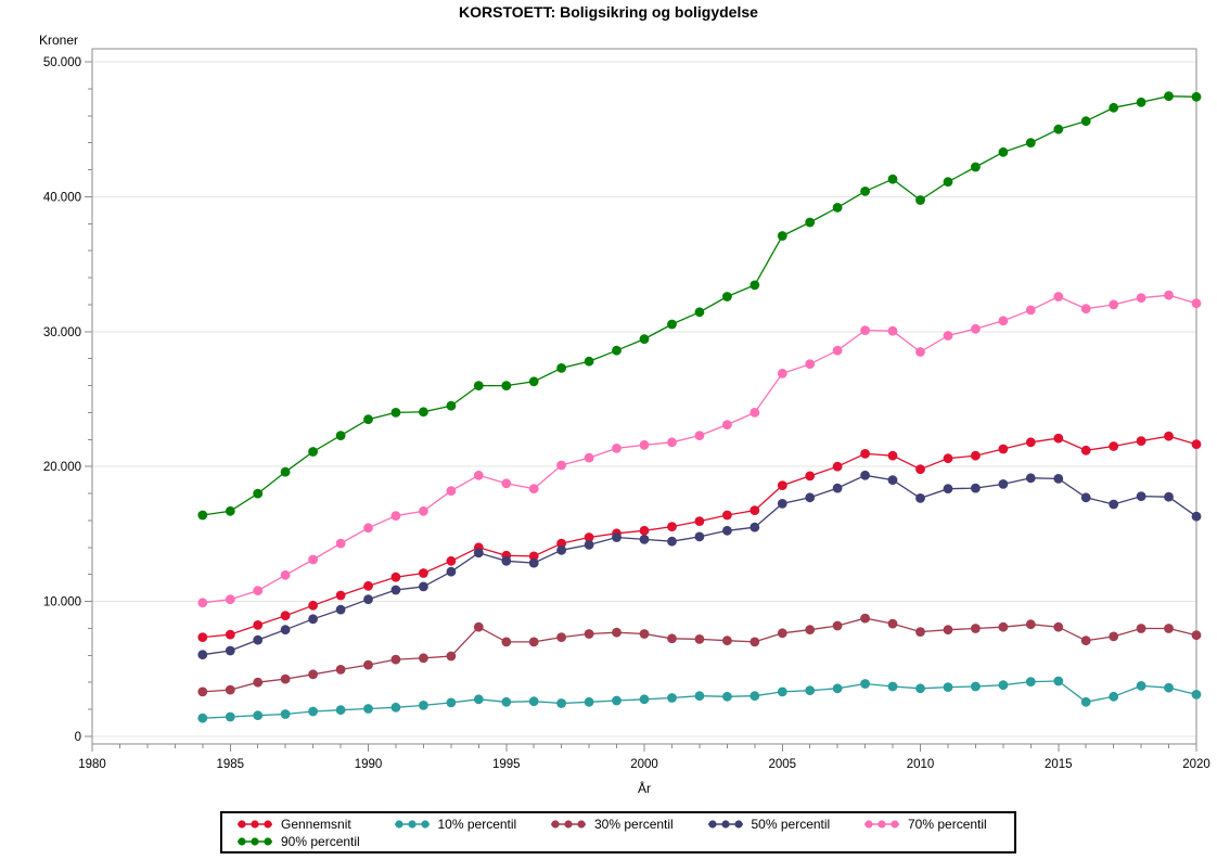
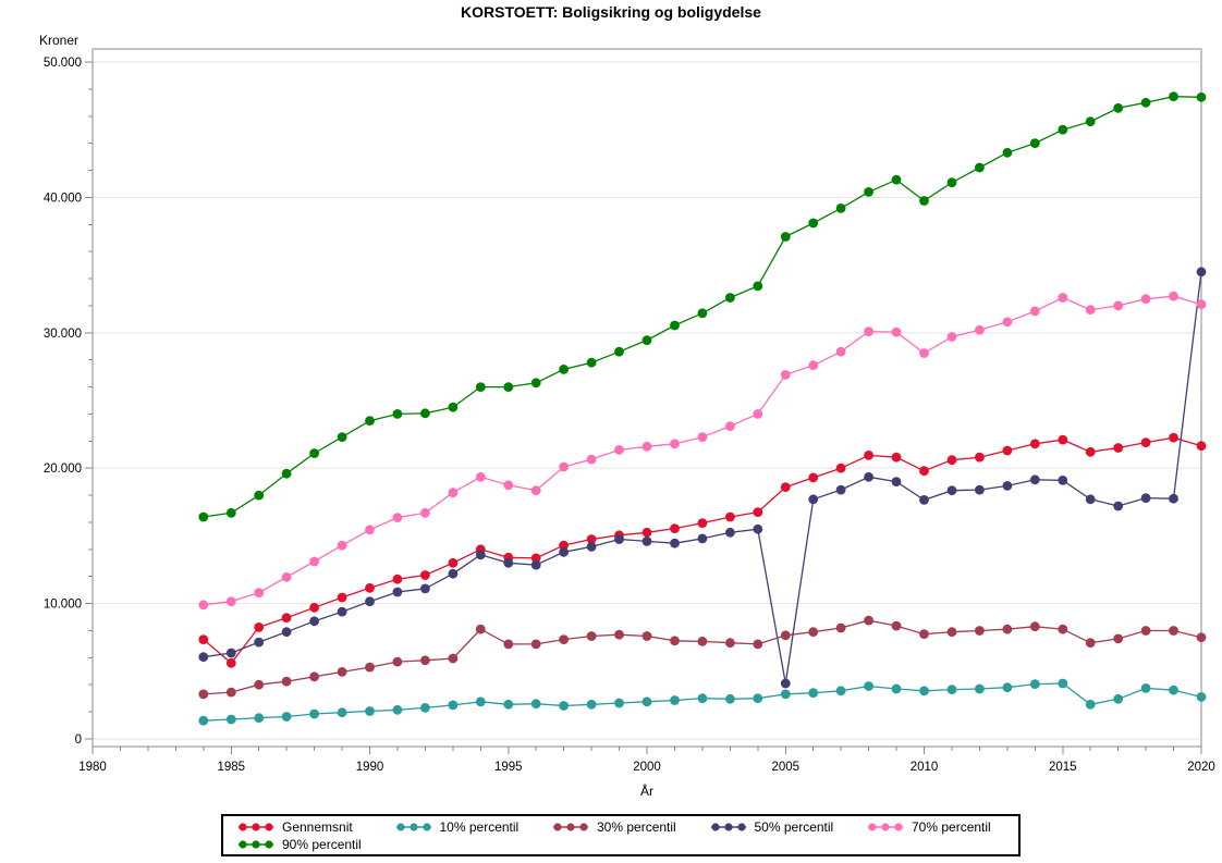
Gennemsnit/1985: 7600 -> 5600
50% percentil/2005: 17200 -> 4100
50% percentil/2020: 16300 -> 34500
